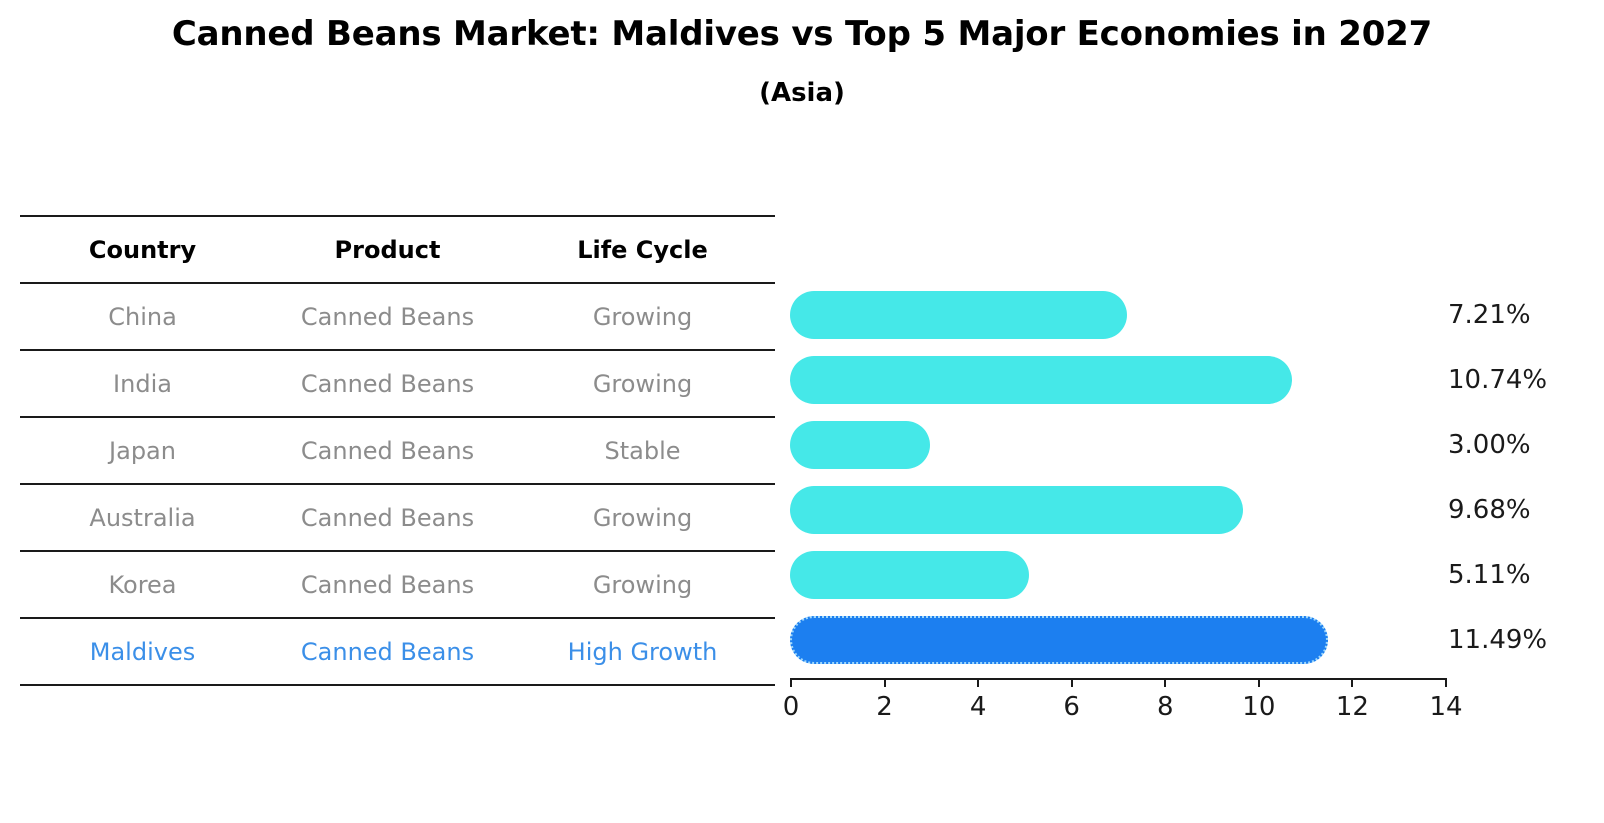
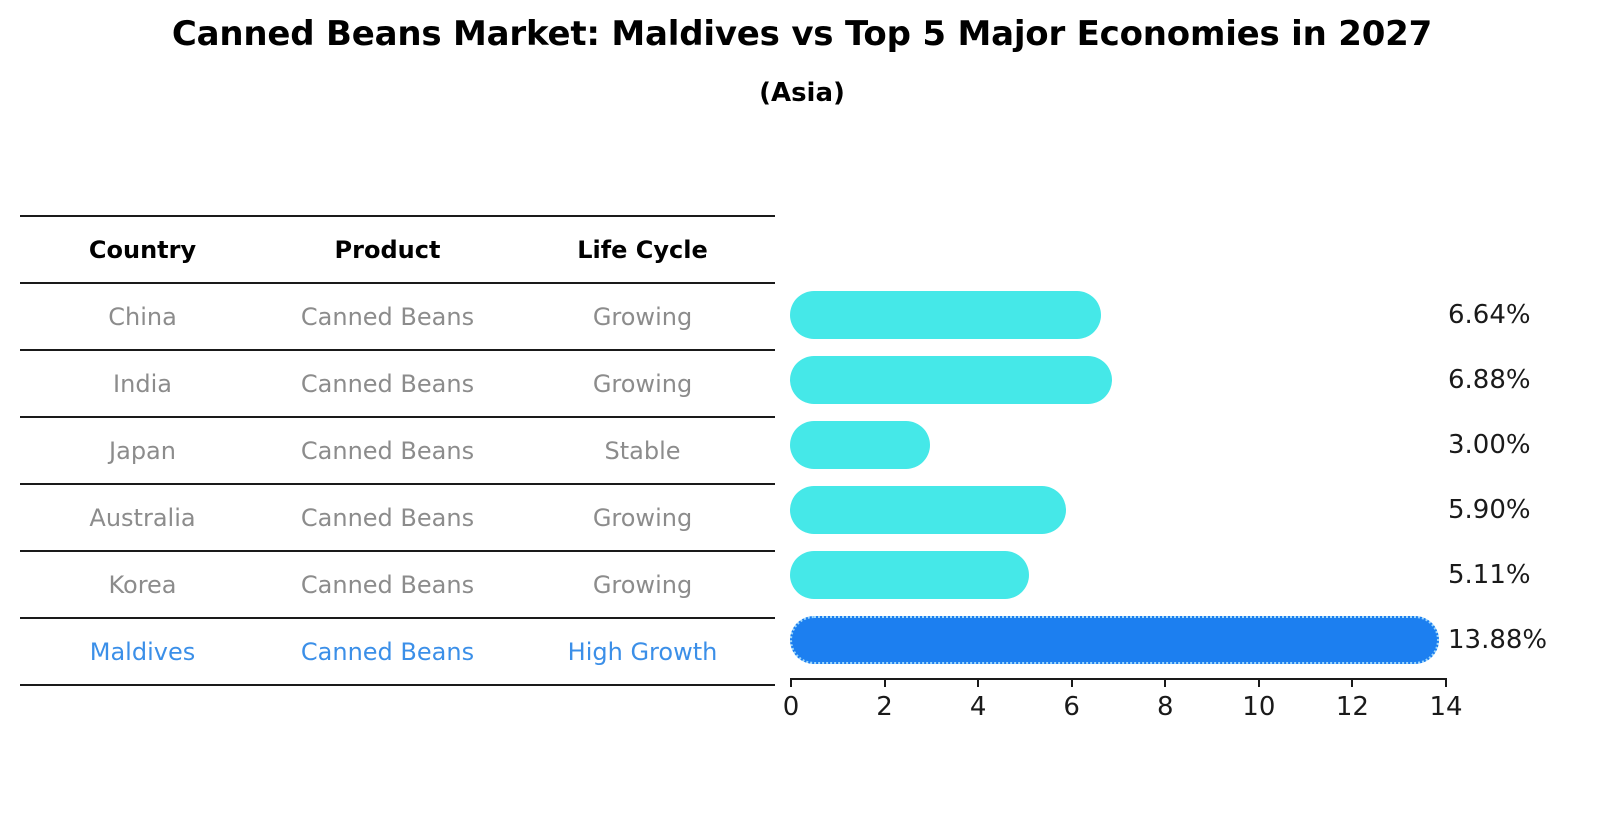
China: 7.21% -> 6.64%
India: 10.74% -> 6.88%
Australia: 9.68% -> 5.90%
Maldives: 11.49% -> 13.88%
